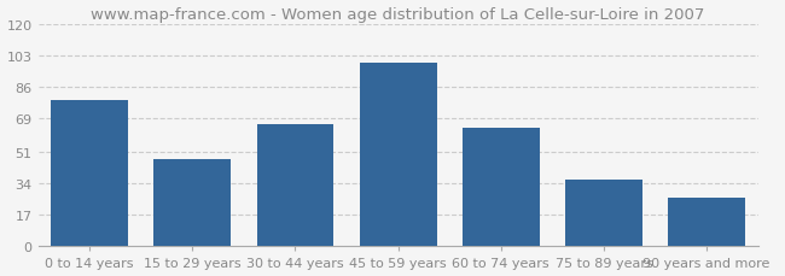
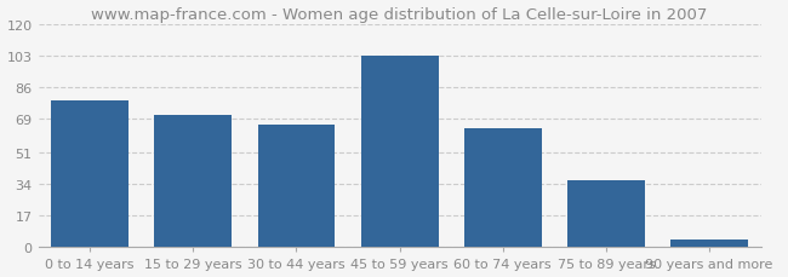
15 to 29 years: 47 -> 71
45 to 59 years: 99 -> 103
90 years and more: 26 -> 4
